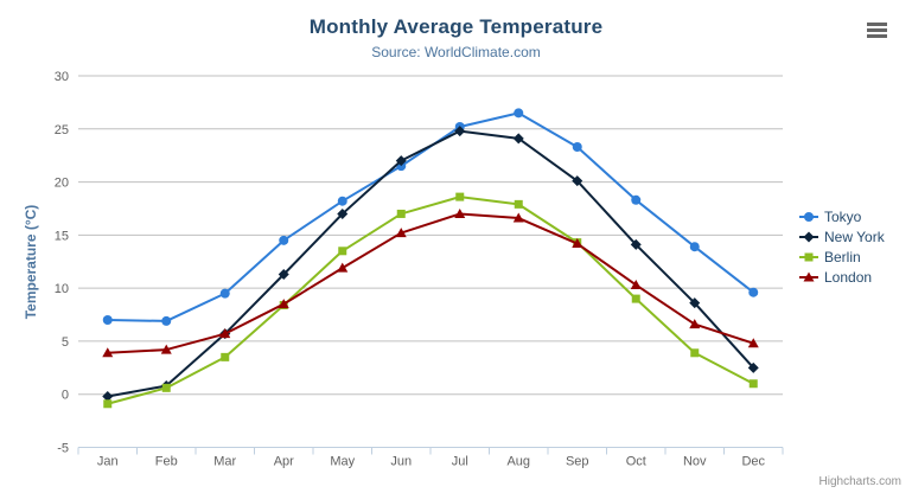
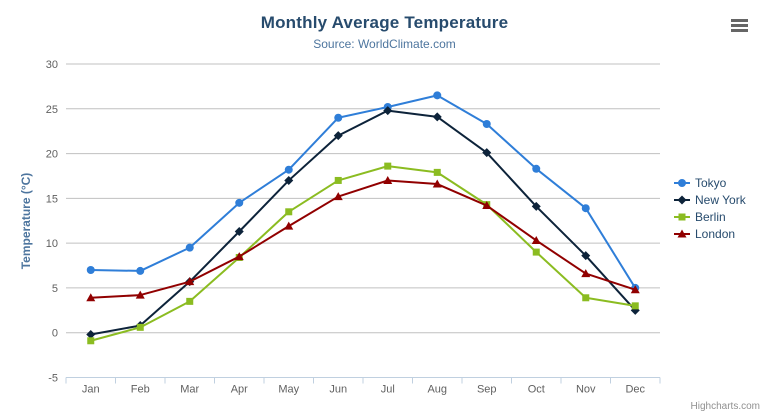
Tokyo/Jun: 22 -> 24
Tokyo/Dec: 10 -> 5
Berlin/Dec: 1 -> 3
